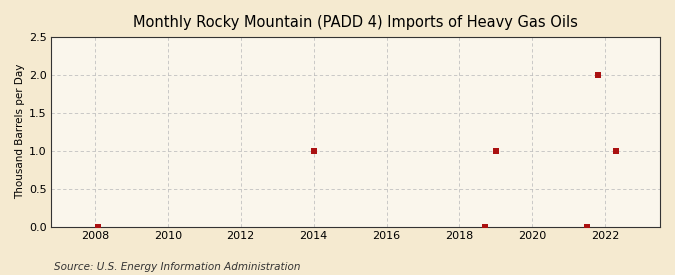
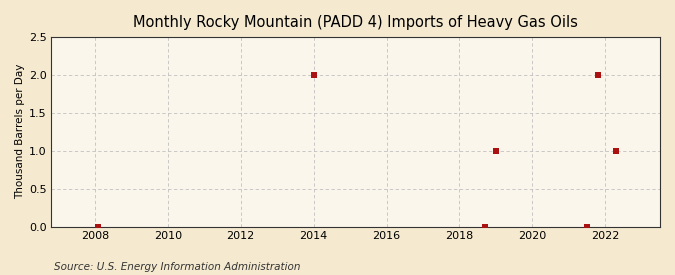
2014: 1 -> 2
